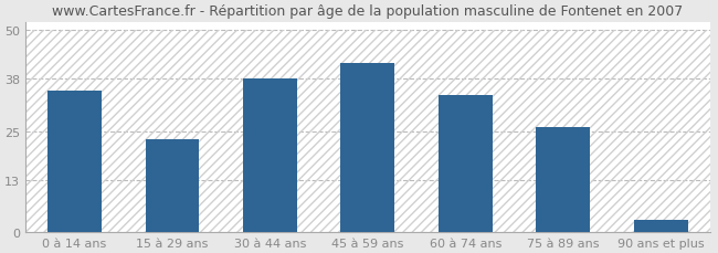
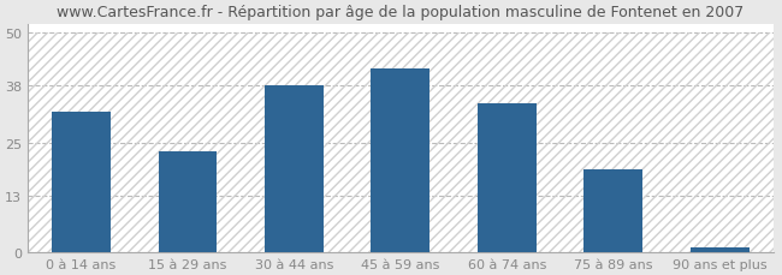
0 à 14 ans: 35 -> 32
75 à 89 ans: 26 -> 19
90 ans et plus: 3 -> 1
